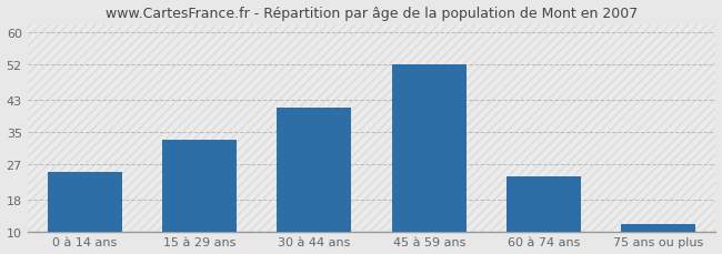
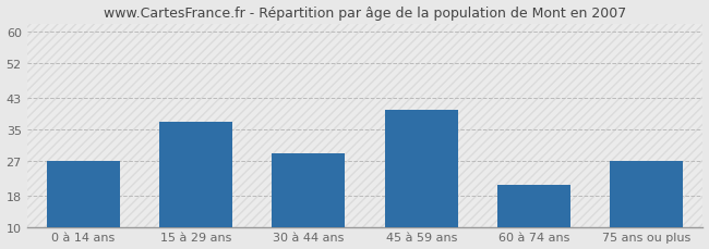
0 à 14 ans: 25 -> 27
15 à 29 ans: 33 -> 37
30 à 44 ans: 41 -> 29
45 à 59 ans: 52 -> 40
60 à 74 ans: 24 -> 21
75 ans ou plus: 12 -> 27
